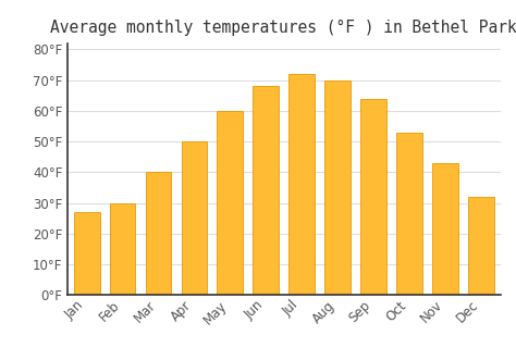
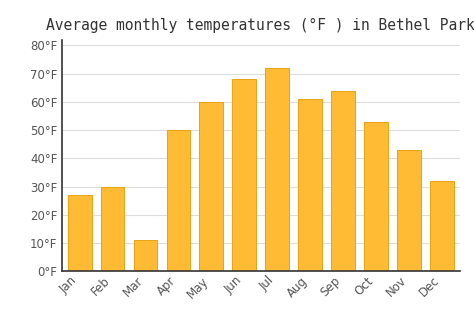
Mar: 40°F -> 11°F
Aug: 70°F -> 61°F
